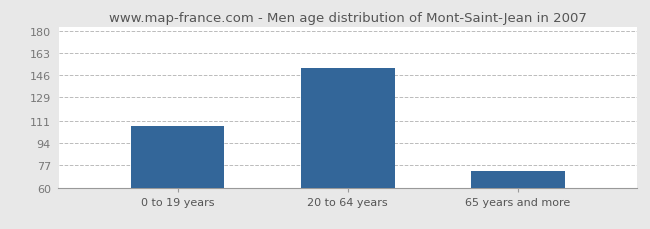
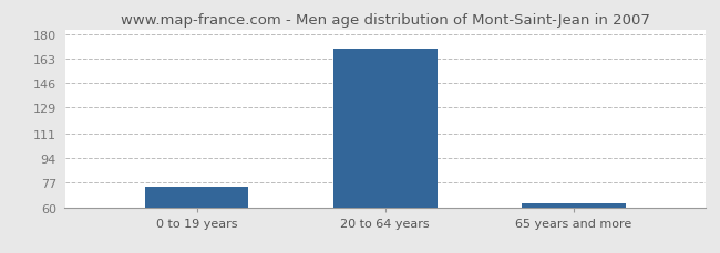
0 to 19 years: 107 -> 74
20 to 64 years: 151 -> 170
65 years and more: 73 -> 63
